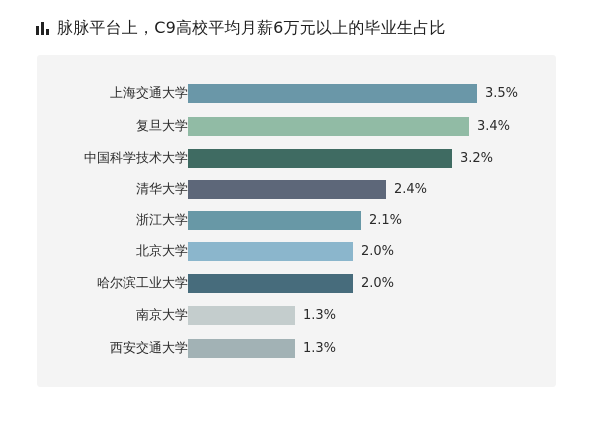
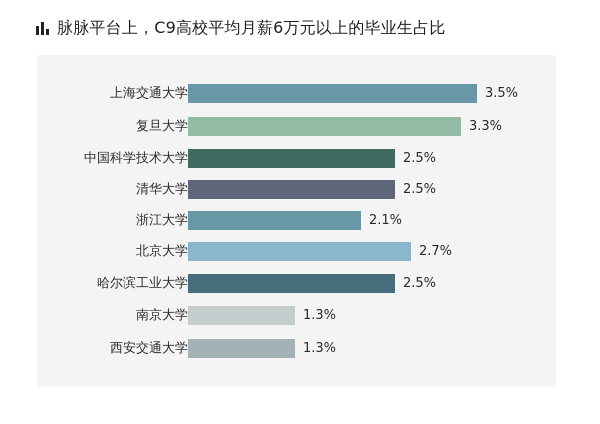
复旦大学: 3.4% -> 3.3%
中国科学技术大学: 3.2% -> 2.5%
清华大学: 2.4% -> 2.5%
北京大学: 2.0% -> 2.7%
哈尔滨工业大学: 2.0% -> 2.5%
